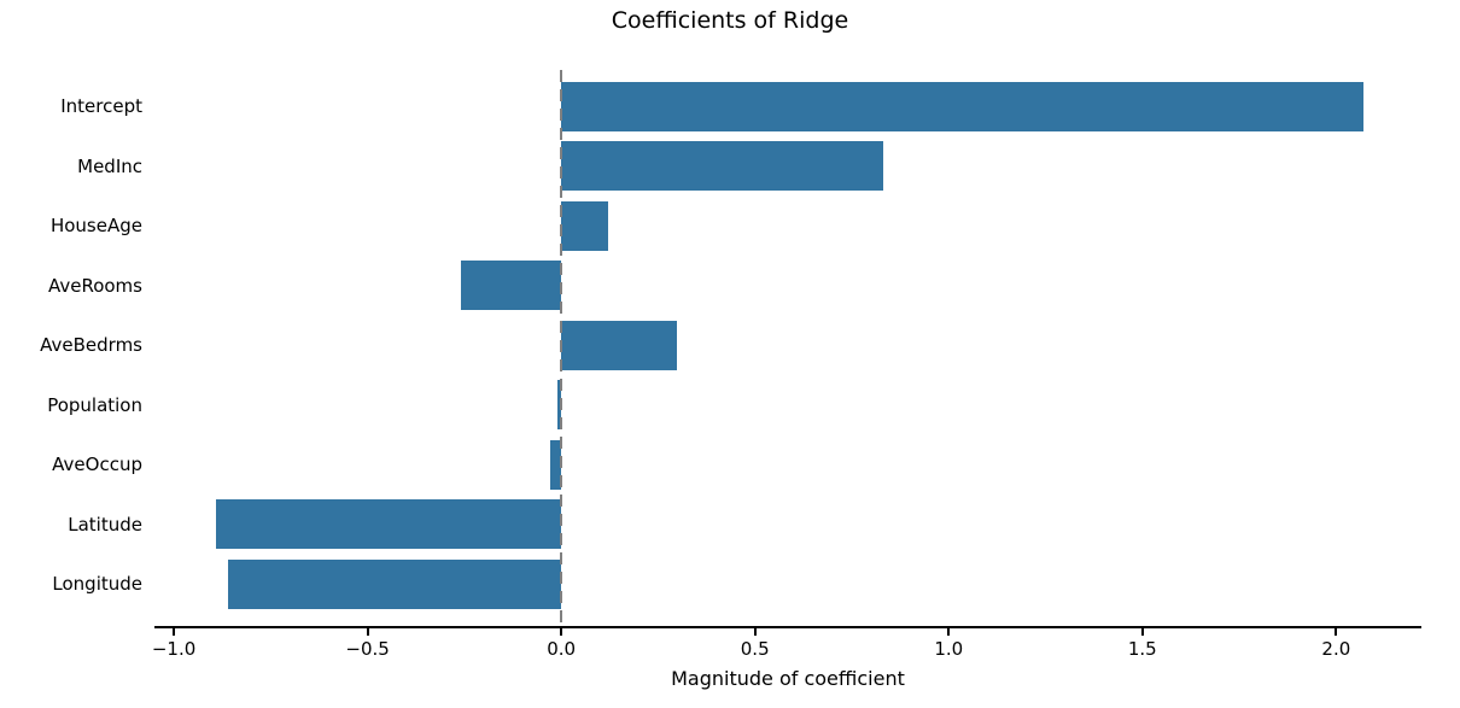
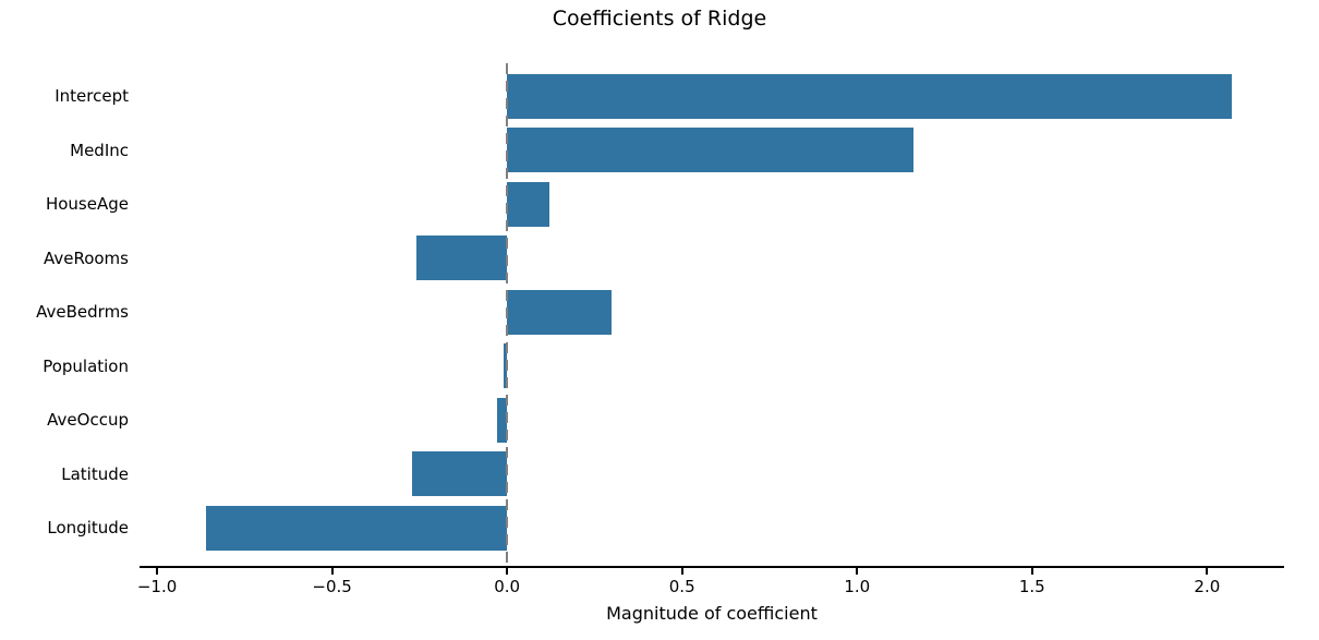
MedInc: 0.83 -> 1.16
Latitude: -0.89 -> -0.27
